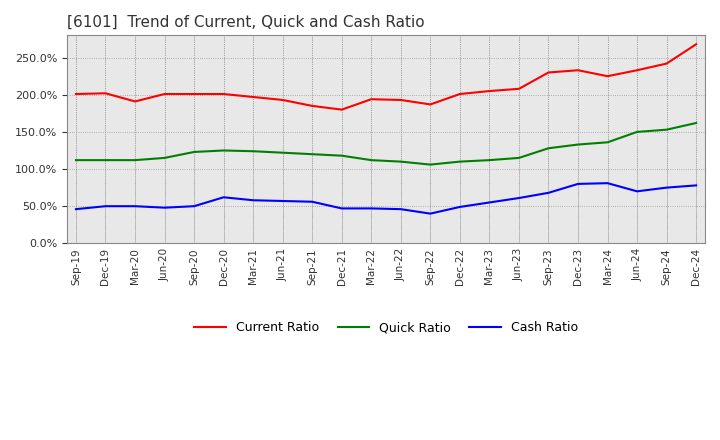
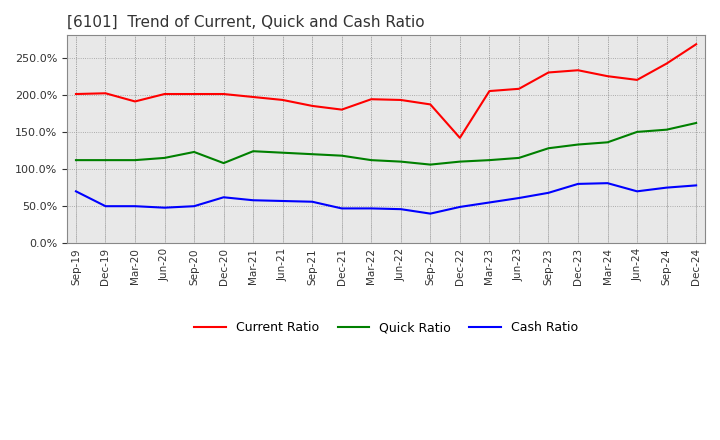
Cash Ratio/Sep-19: 46% -> 70%
Quick Ratio/Dec-20: 125% -> 108%
Current Ratio/Dec-22: 201% -> 142%
Current Ratio/Jun-24: 233% -> 220%
